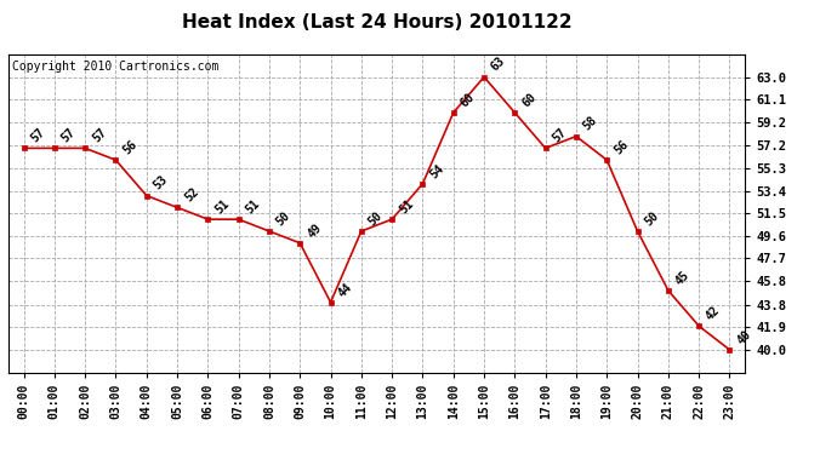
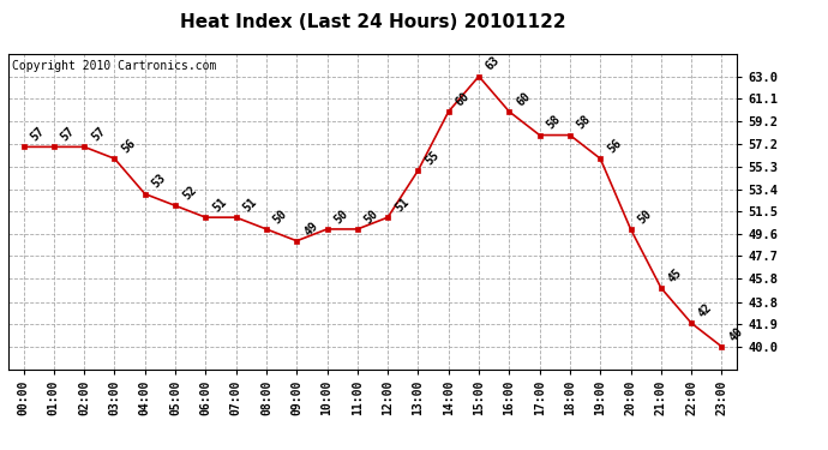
10:00: 44 -> 50
13:00: 54 -> 55
17:00: 57 -> 58
